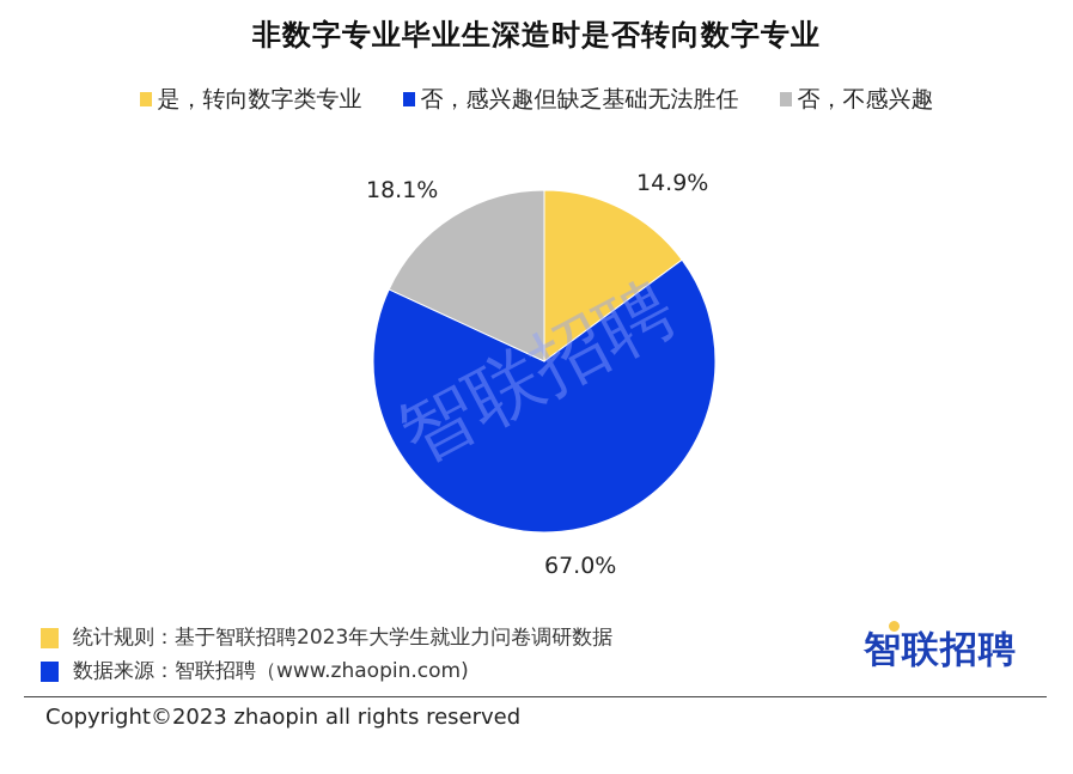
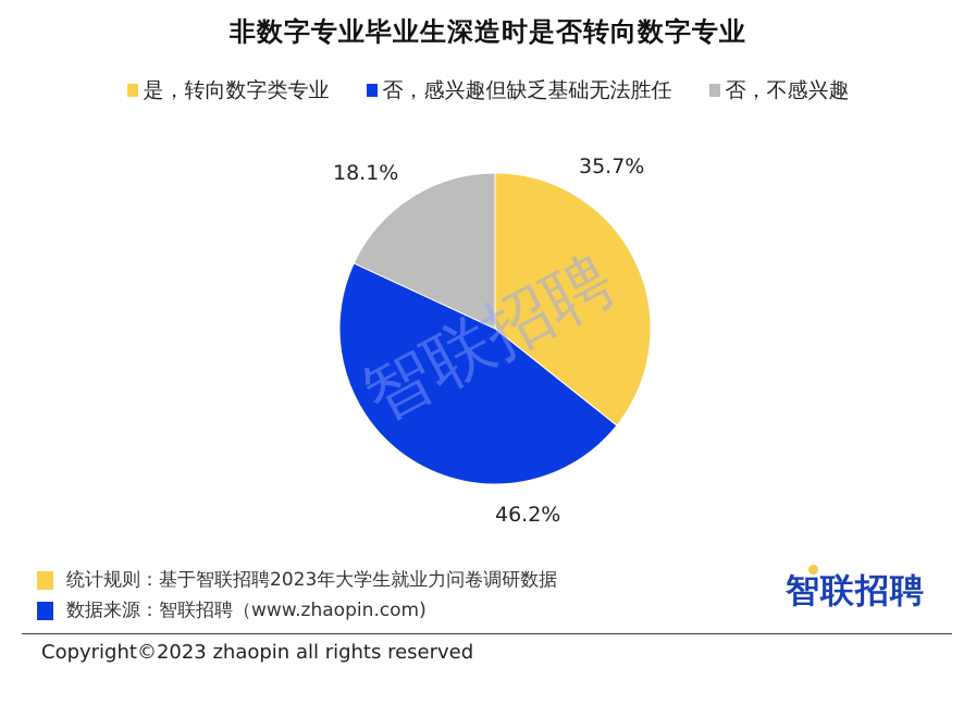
是，转向数字类专业: 14.9% -> 35.7%
否，感兴趣但缺乏基础无法胜任: 67.0% -> 46.2%
